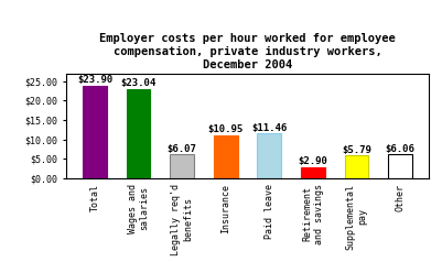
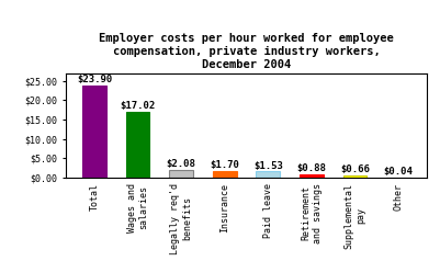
Wages and salaries: $23.04 -> $17.02
Legally req'd benefits: $6.07 -> $2.08
Insurance: $10.95 -> $1.70
Paid leave: $11.46 -> $1.53
Retirement and savings: $2.90 -> $0.88
Supplemental pay: $5.79 -> $0.66
Other: $6.06 -> $0.04
